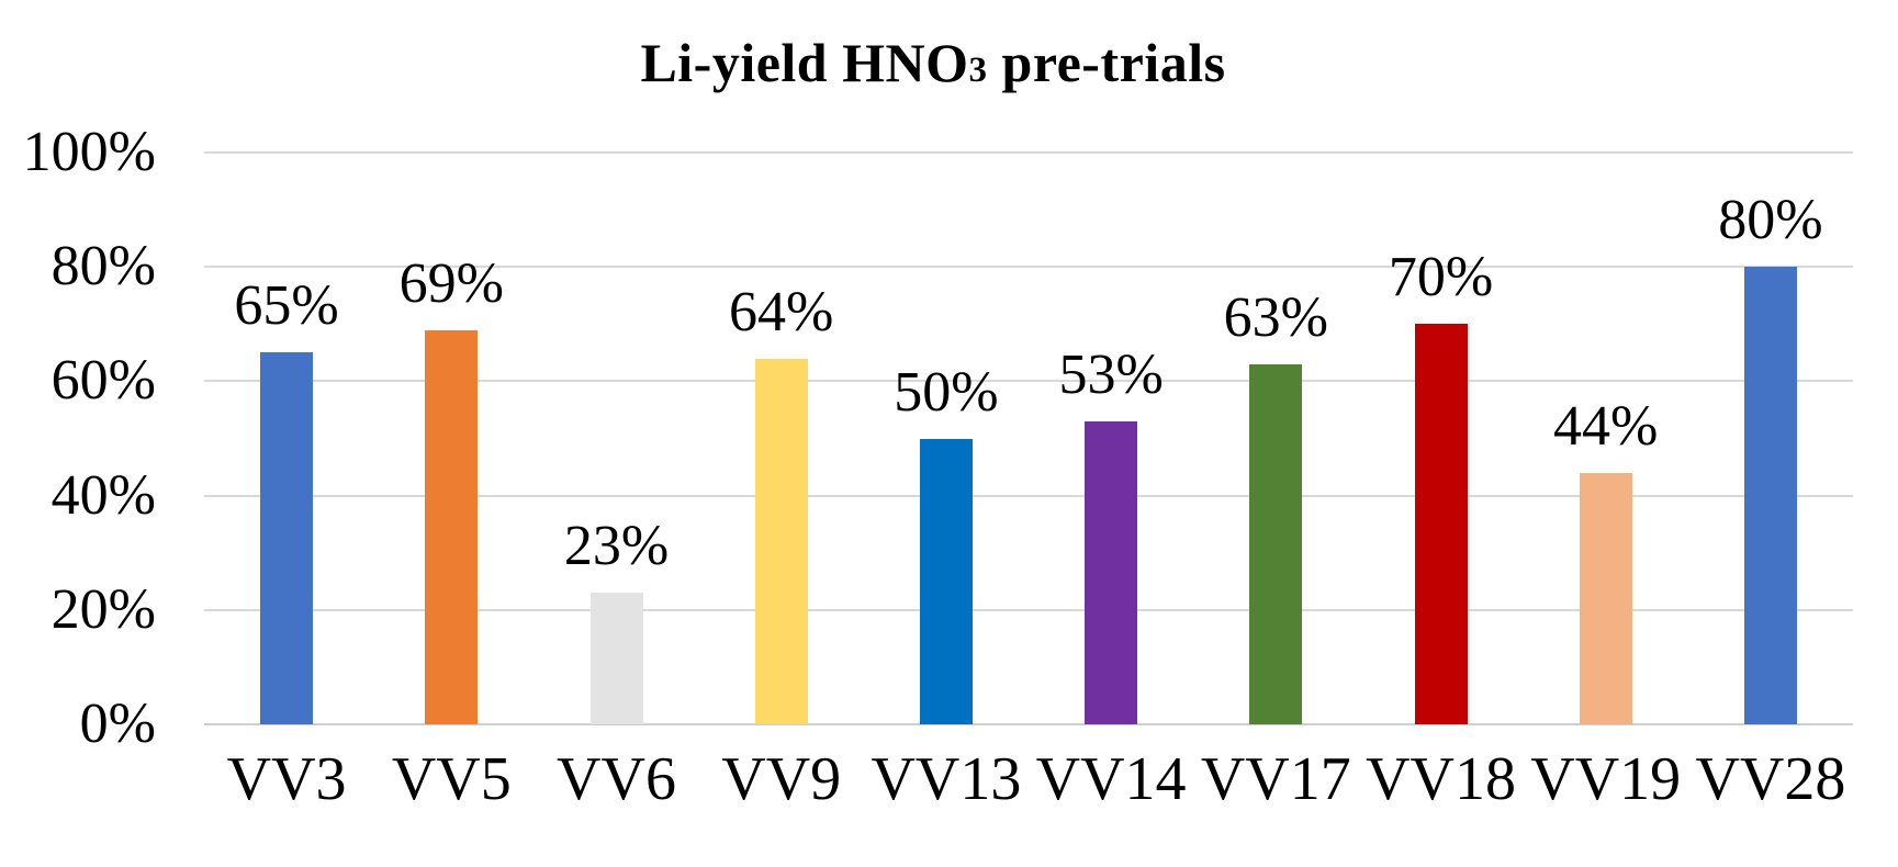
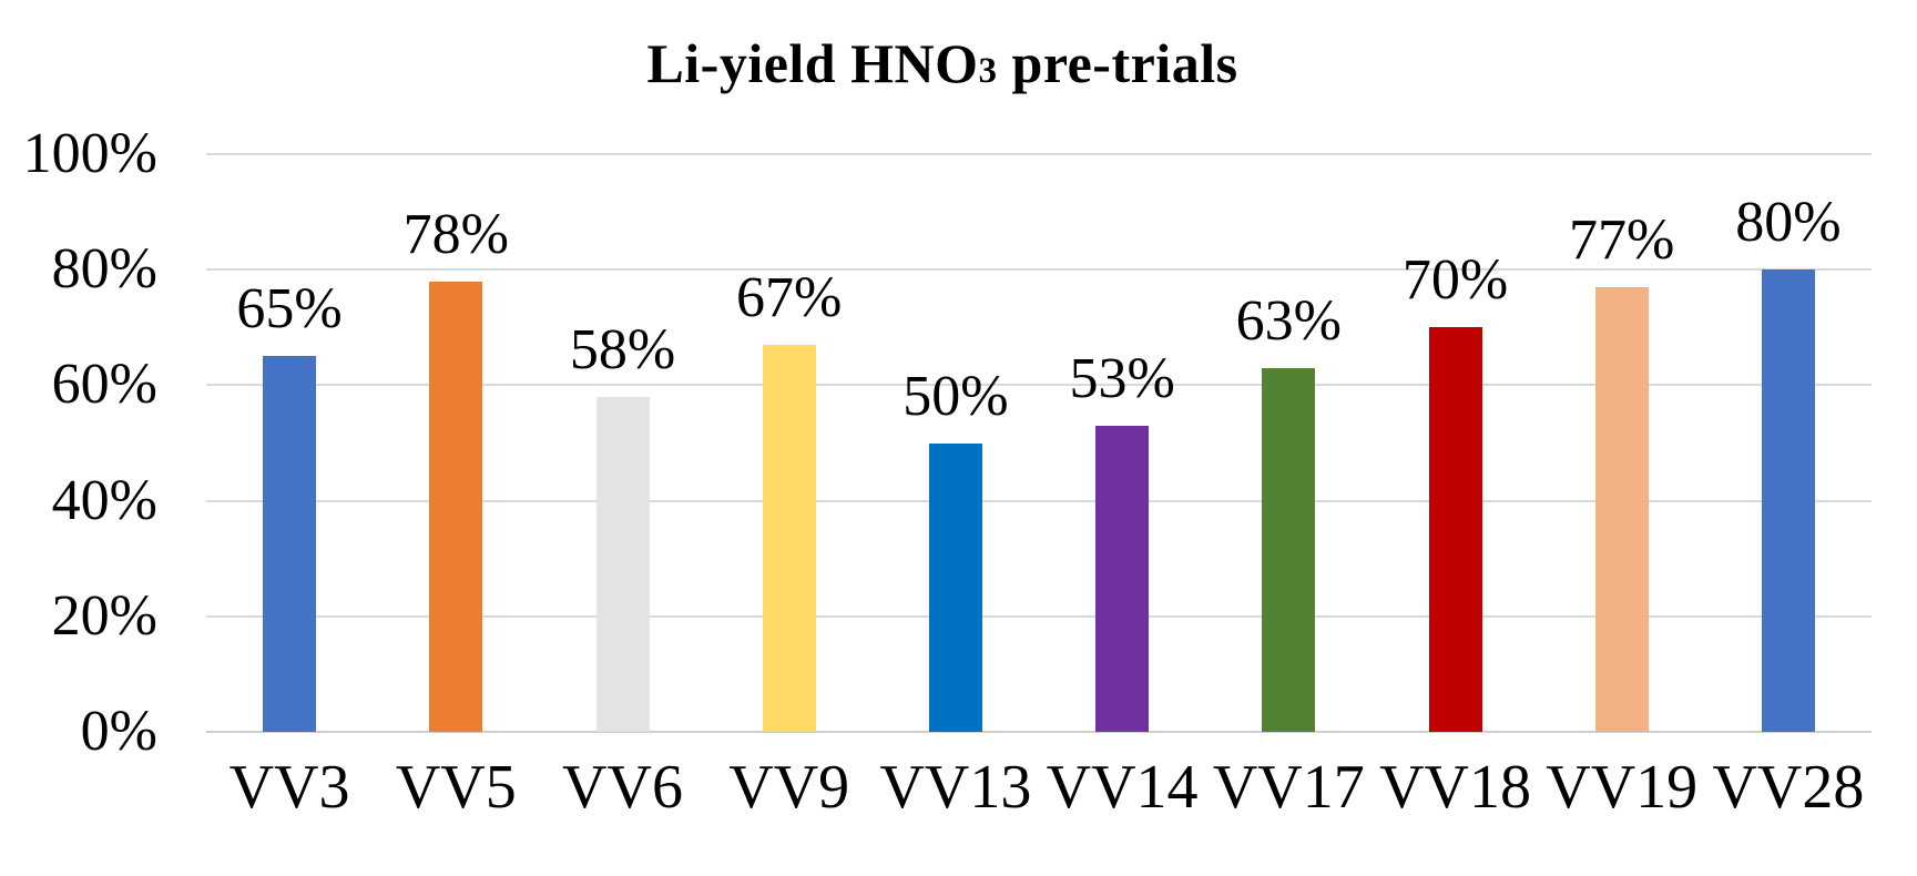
VV5: 69% -> 78%
VV6: 23% -> 58%
VV9: 64% -> 67%
VV19: 44% -> 77%
